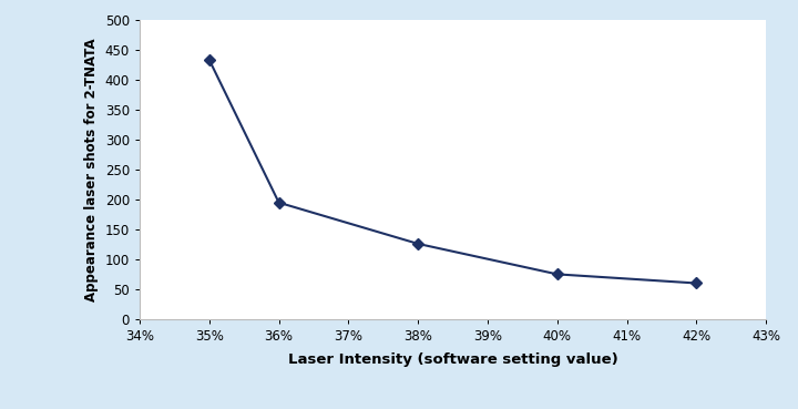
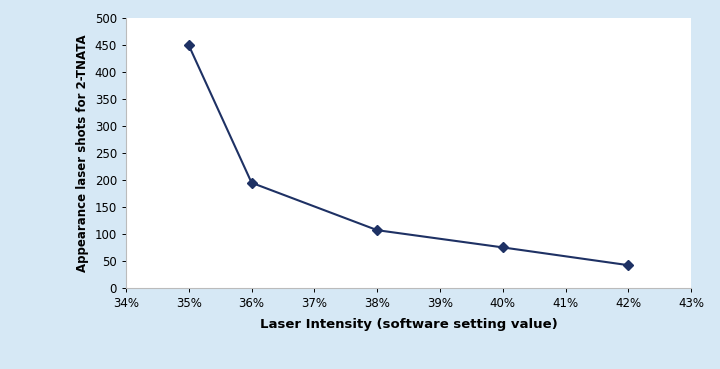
35%: 434 -> 450
38%: 126 -> 107
42%: 60 -> 42
